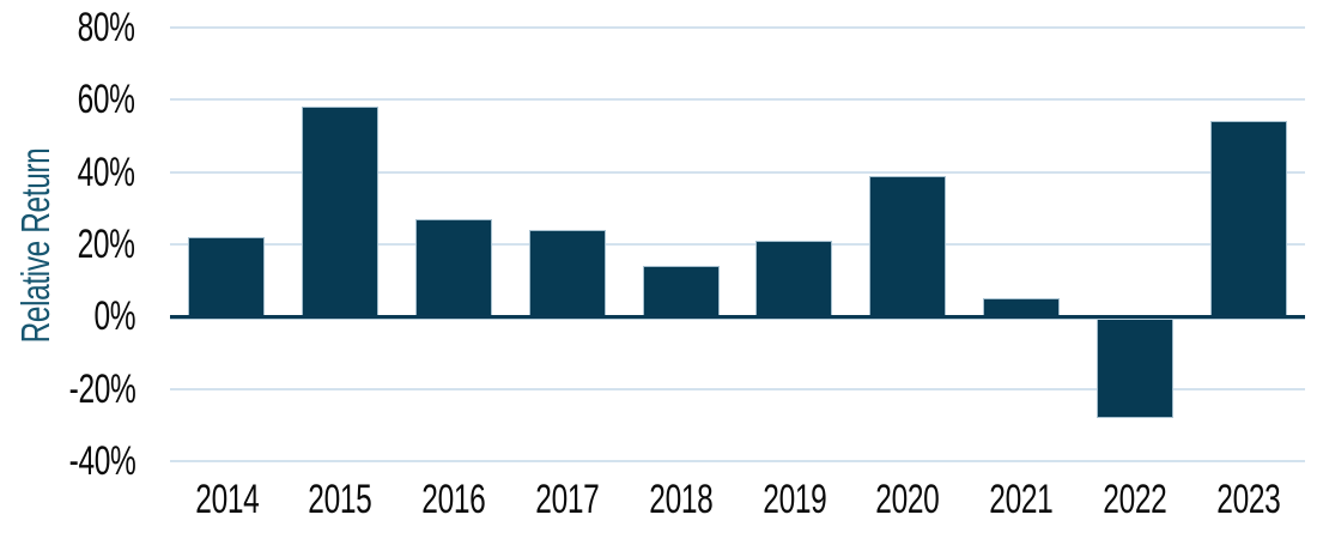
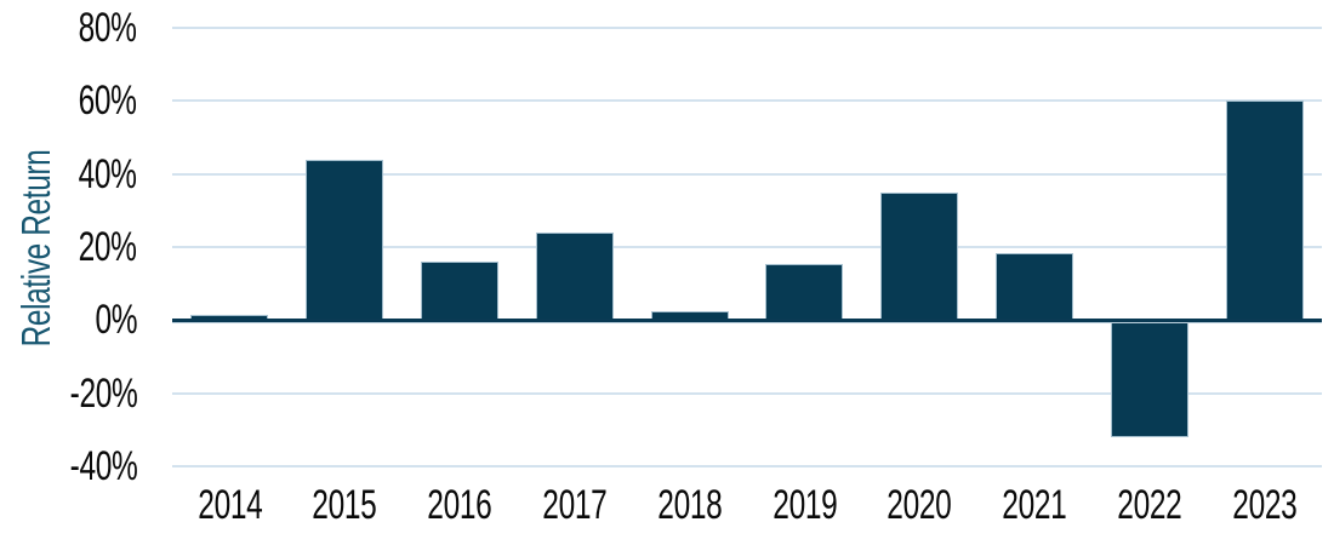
2014: 22% -> 2%
2015: 58% -> 44%
2016: 27% -> 16%
2018: 14% -> 2%
2019: 21% -> 16%
2020: 39% -> 35%
2021: 5% -> 18%
2022: -28% -> -32%
2023: 54% -> 60%
